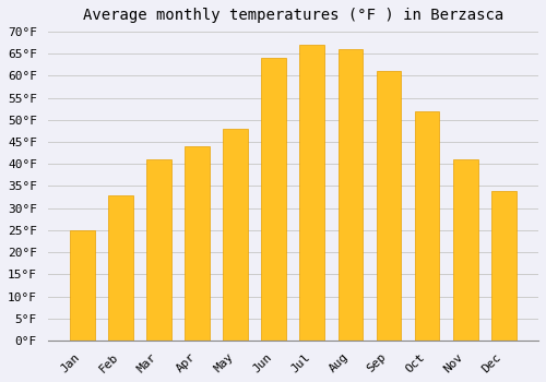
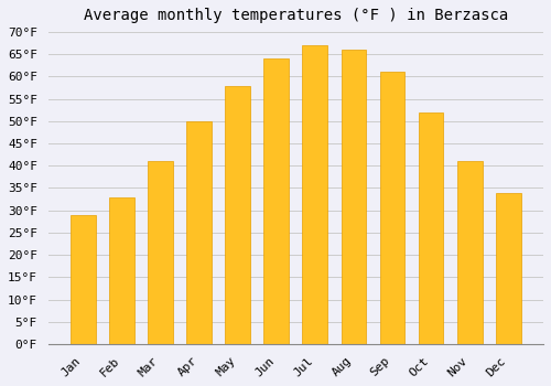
Jan: 25°F -> 29°F
Apr: 44°F -> 50°F
May: 48°F -> 58°F
